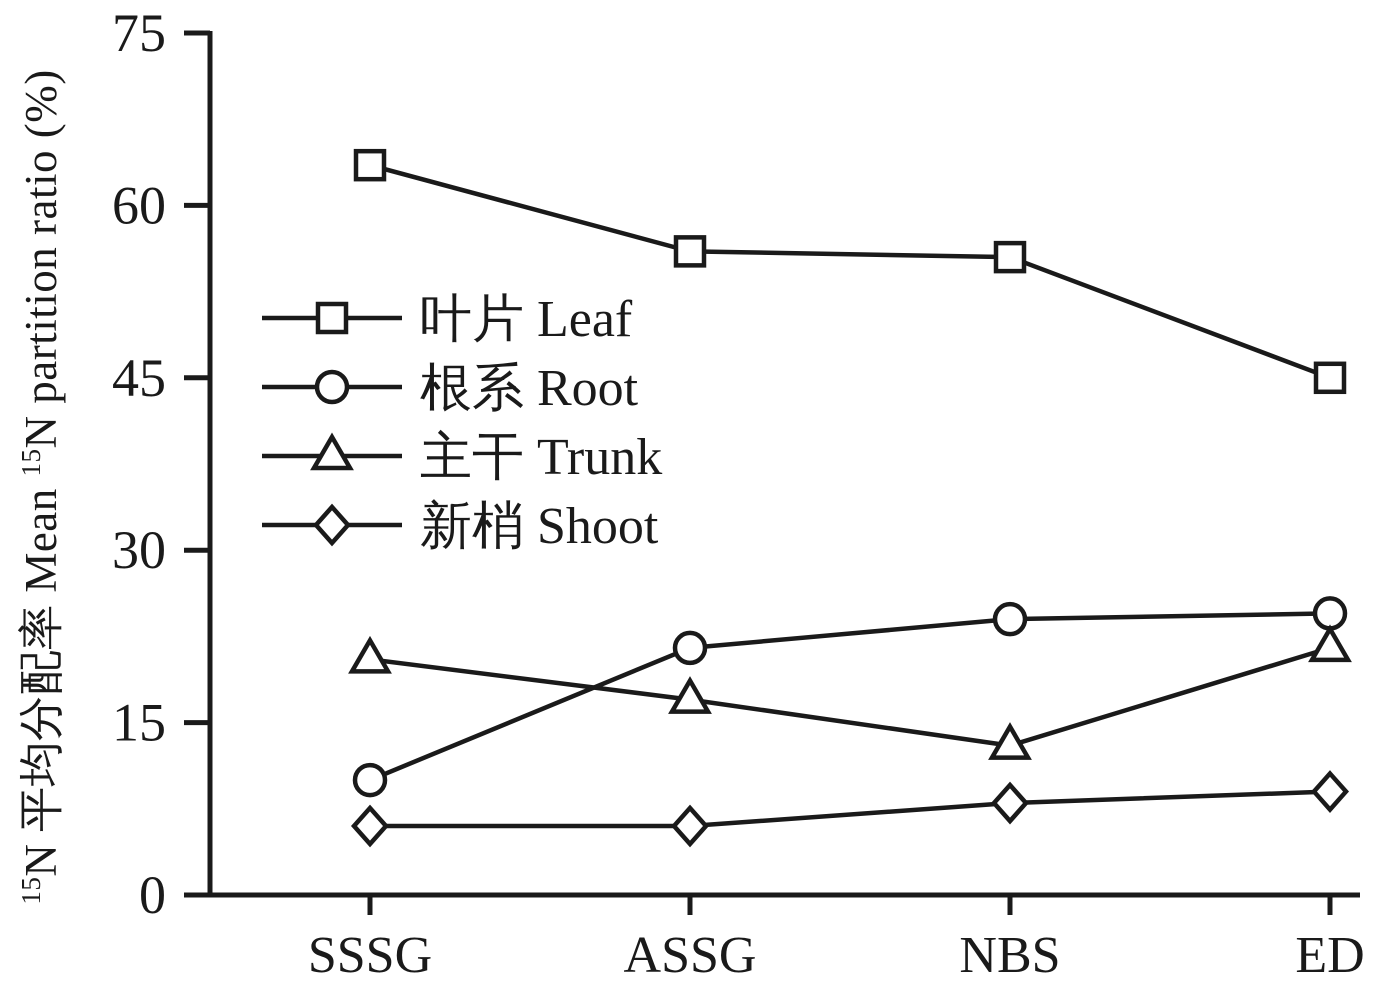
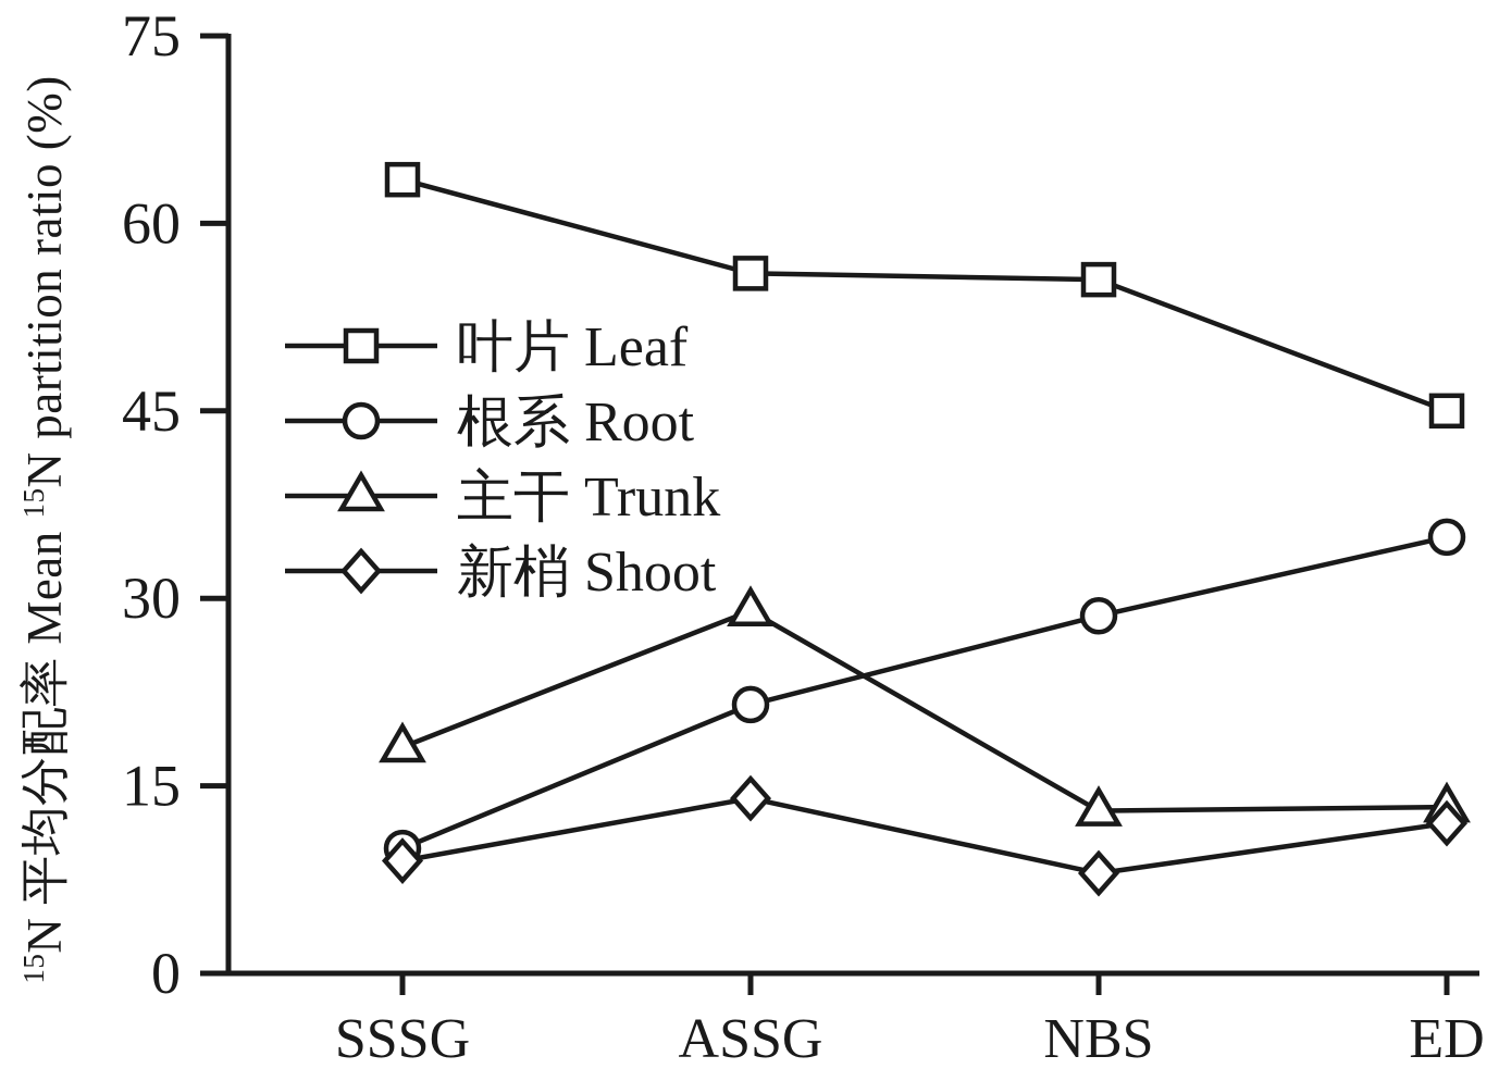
主干 Trunk/SSSG: 20.5 -> 18.1
新梢 Shoot/SSSG: 6 -> 9
主干 Trunk/ASSG: 17.0 -> 29.0
新梢 Shoot/ASSG: 6 -> 14
根系 Root/NBS: 24.0 -> 28.6
根系 Root/ED: 24.5 -> 34.9
主干 Trunk/ED: 21.5 -> 13.3
新梢 Shoot/ED: 9 -> 12
